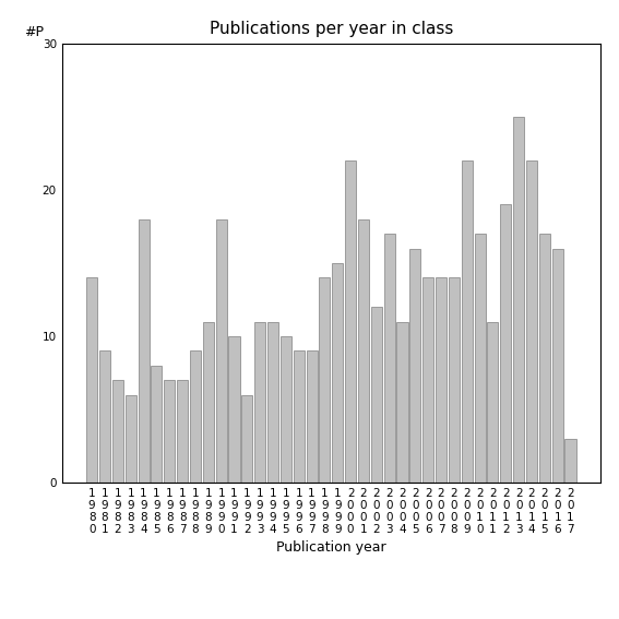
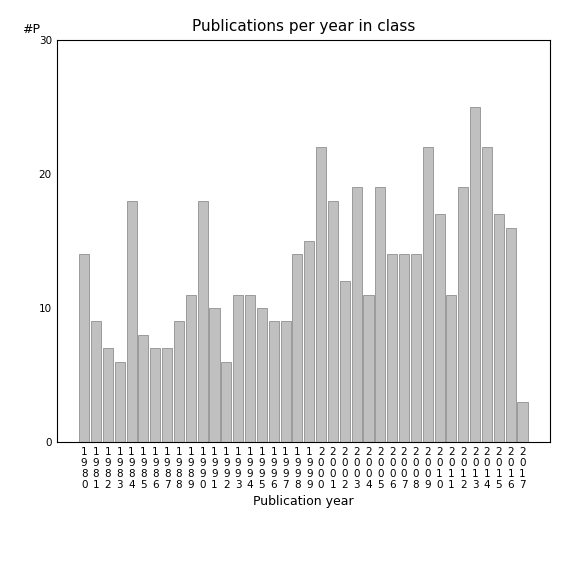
2 0 0 3: 17 -> 19
2 0 0 5: 16 -> 19
